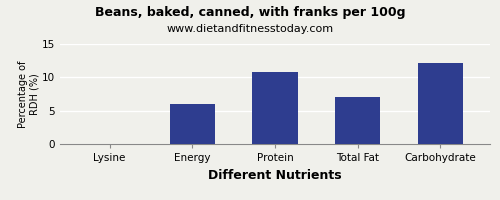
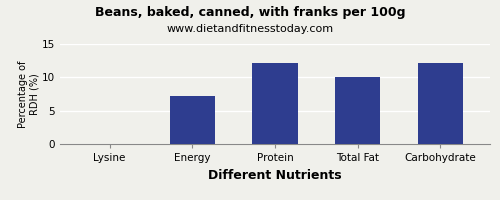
Energy: 6.0 -> 7.2
Protein: 10.8 -> 12.1
Total Fat: 7.0 -> 10.1
